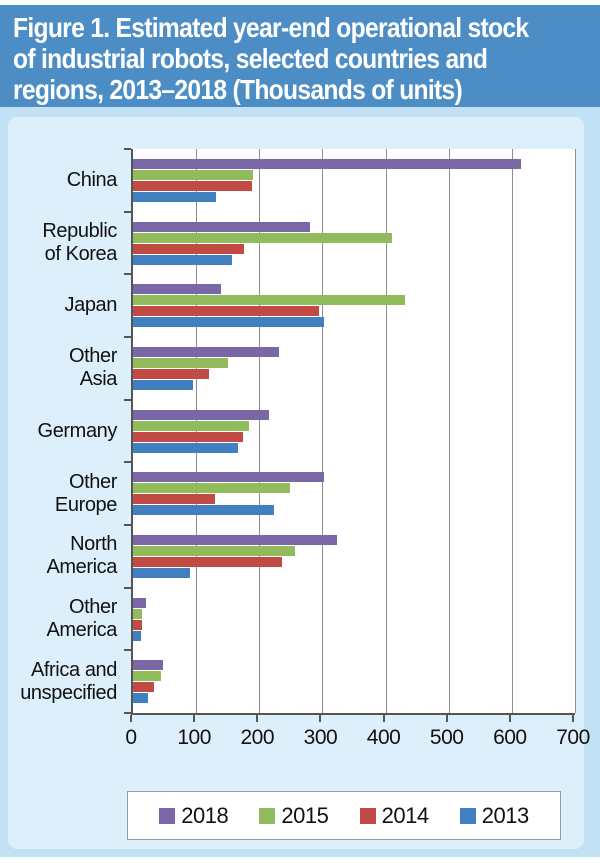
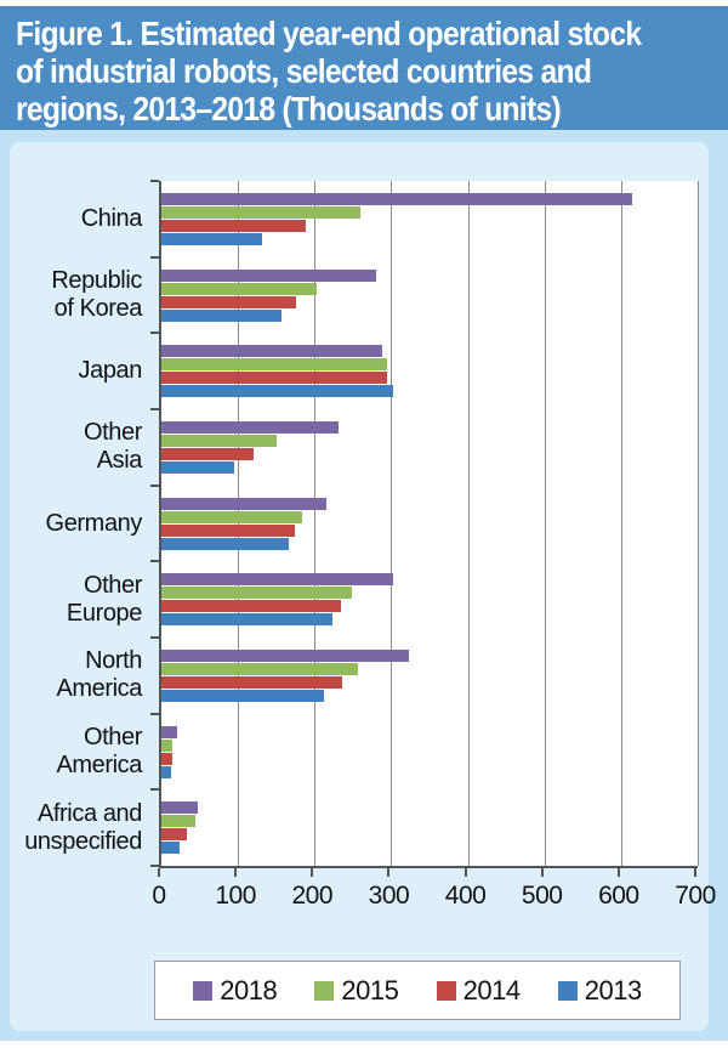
2015/China: 190 -> 260
2015/Republic of Korea: 410 -> 200
2018/Japan: 140 -> 290
2015/Japan: 430 -> 300
2014/Other Europe: 130 -> 230
2013/North America: 90 -> 210
